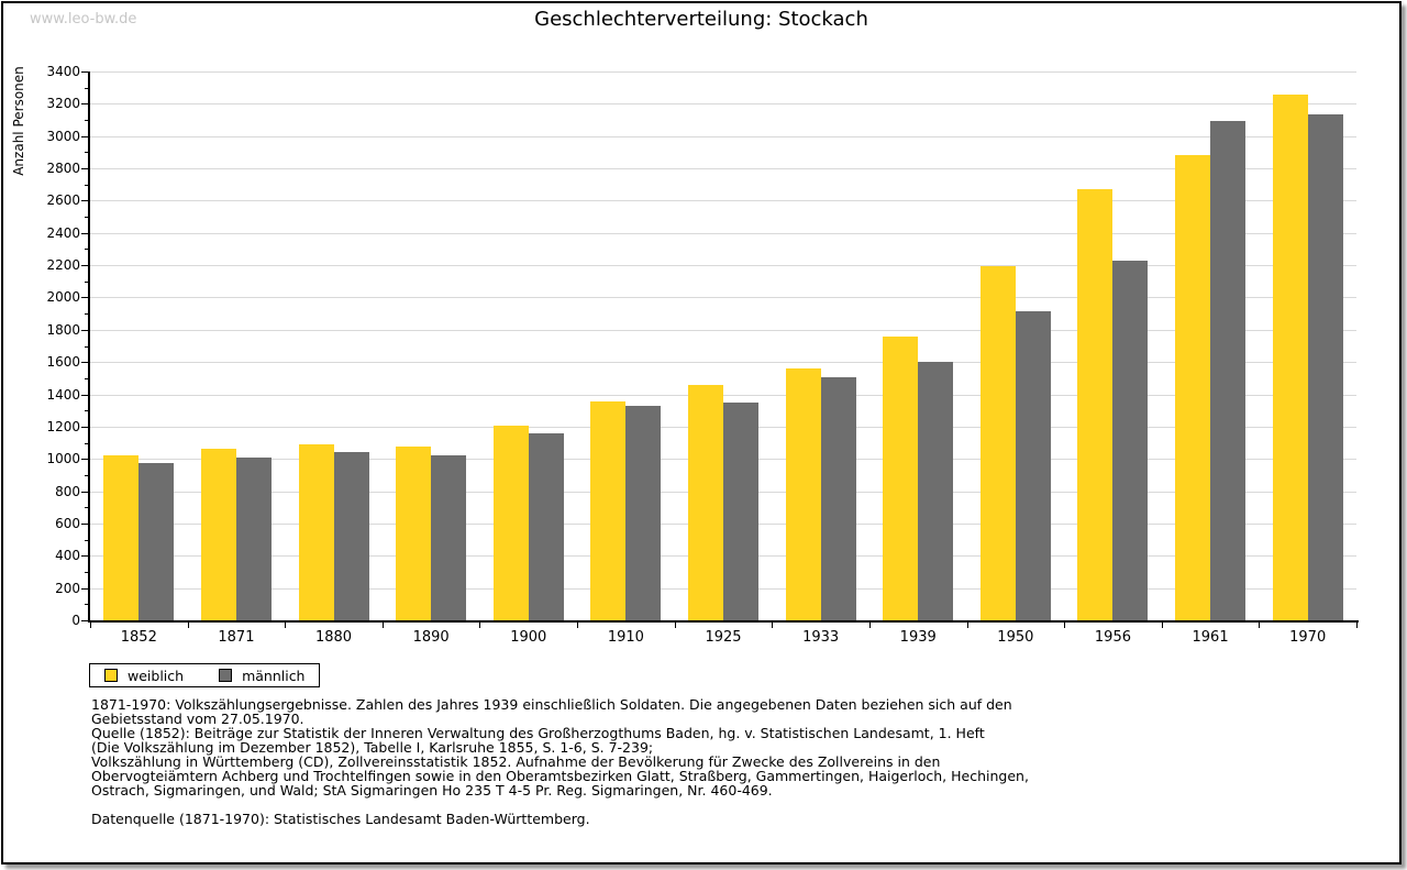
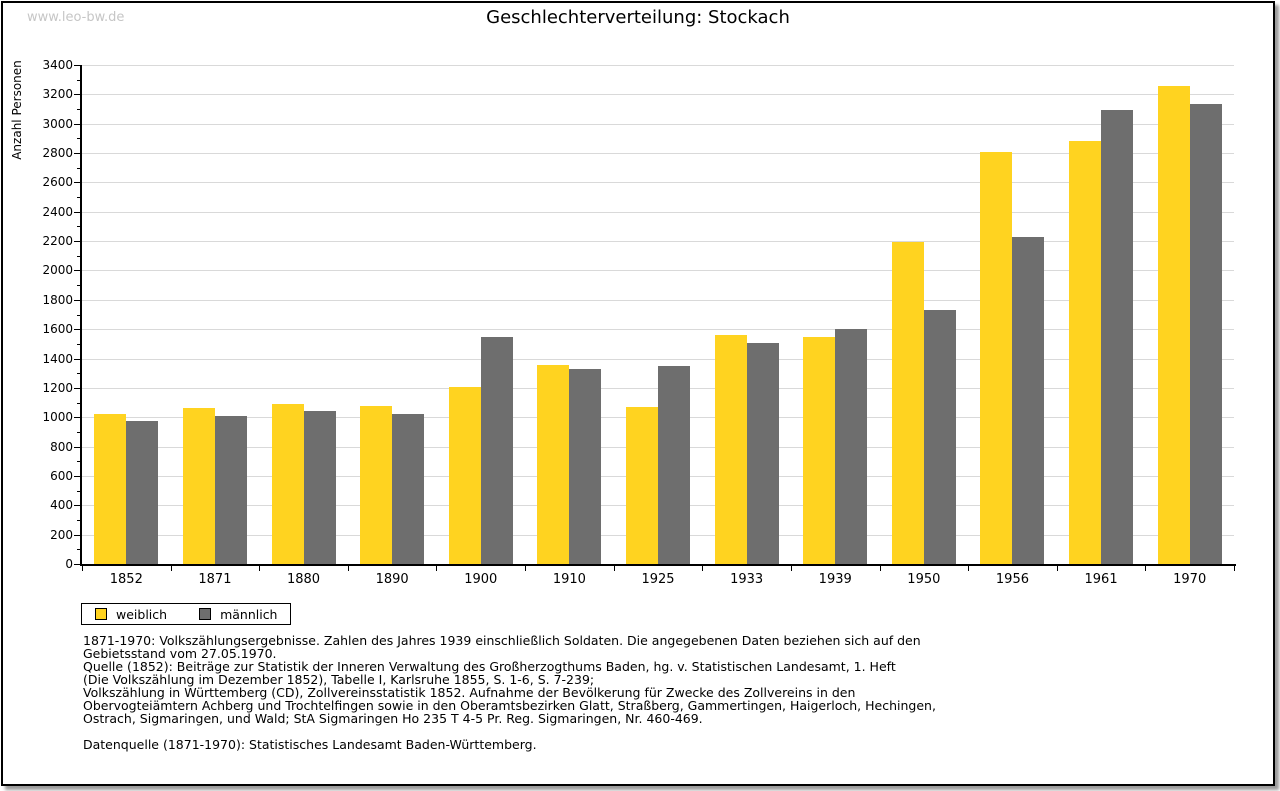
männlich/1900: 1160 -> 1550
weiblich/1925: 1460 -> 1070
weiblich/1939: 1760 -> 1550
männlich/1950: 1920 -> 1730
weiblich/1956: 2670 -> 2810
